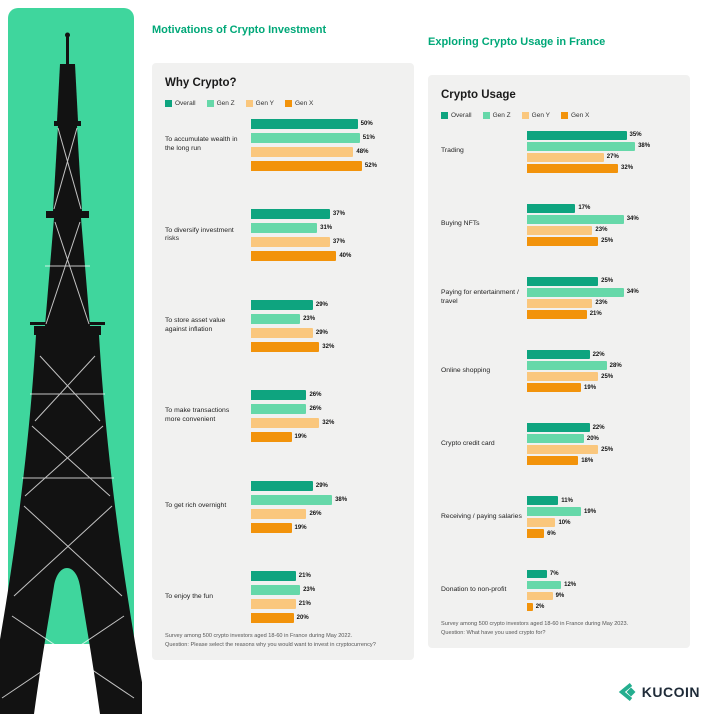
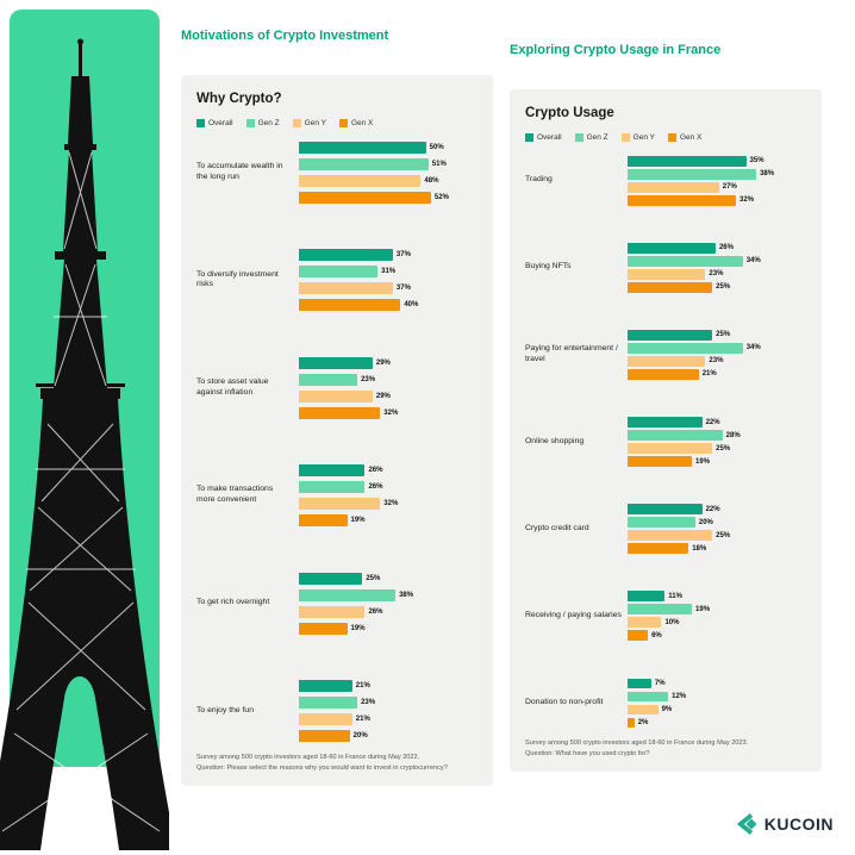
Why Crypto?/Overall/To get rich overnight: 29% -> 25%
Crypto Usage/Overall/Buying NFTs: 17% -> 26%
